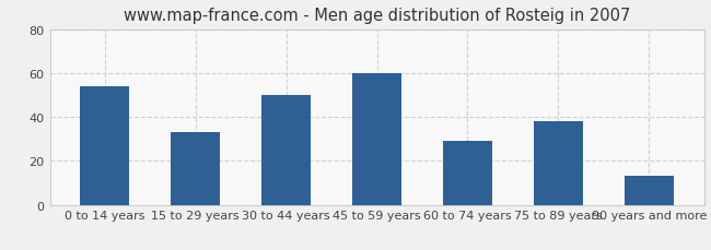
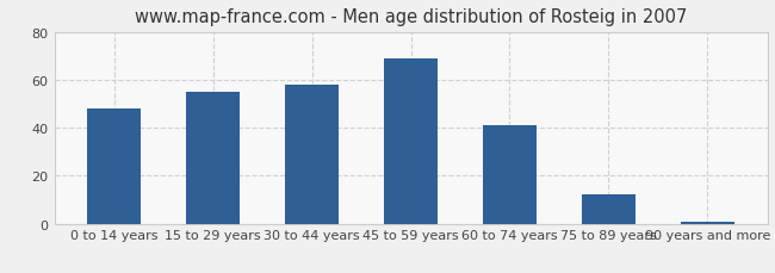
0 to 14 years: 54 -> 48
15 to 29 years: 33 -> 55
30 to 44 years: 50 -> 58
45 to 59 years: 60 -> 69
60 to 74 years: 29 -> 41
75 to 89 years: 38 -> 12
90 years and more: 13 -> 1
